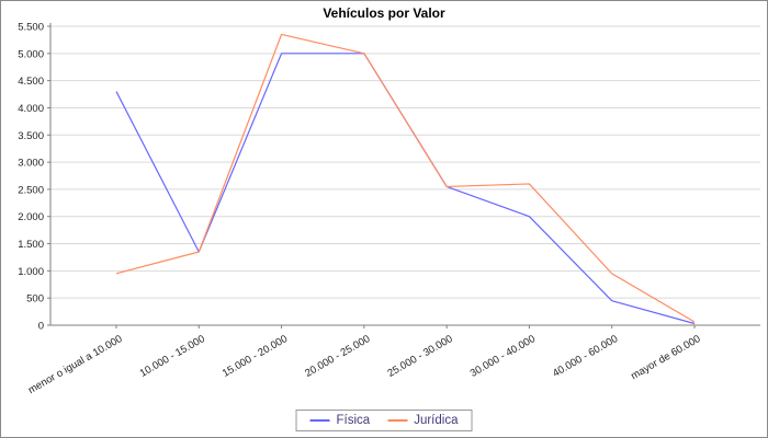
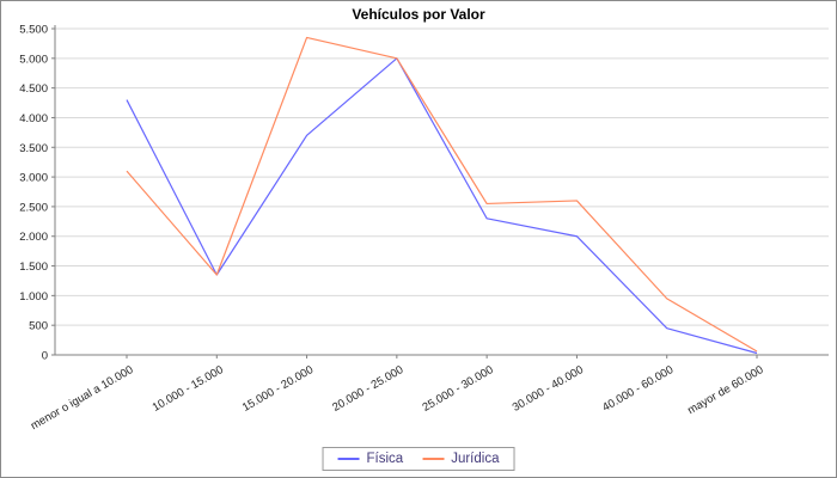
Jurídica/menor o igual a 10.000: 1000 -> 3100
Física/15.000 - 20.000: 5000 -> 3700
Física/25.000 - 30.000: 2600 -> 2300
